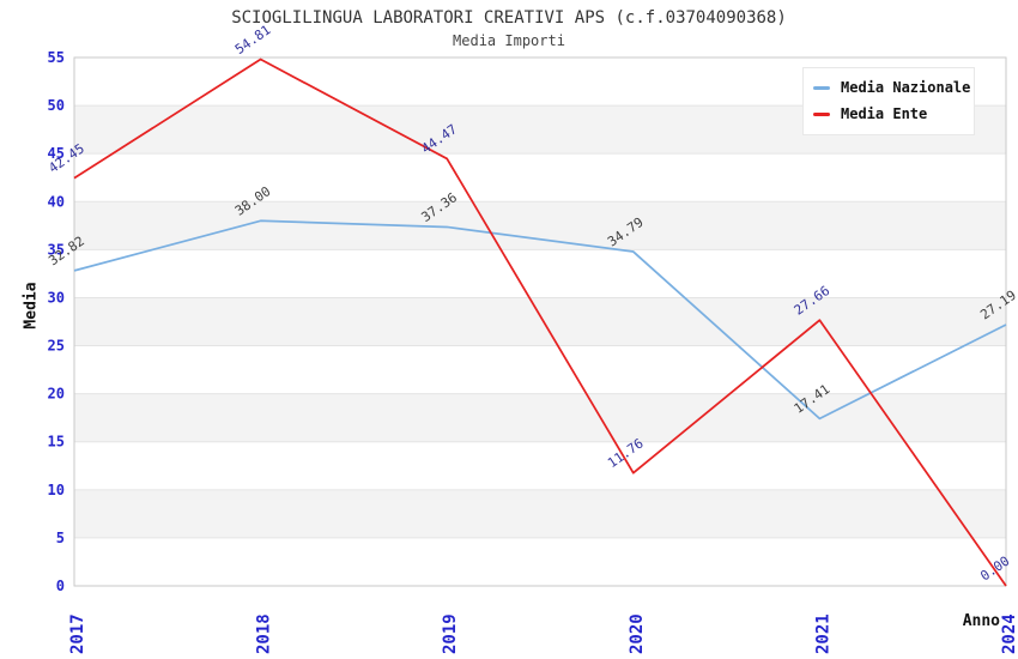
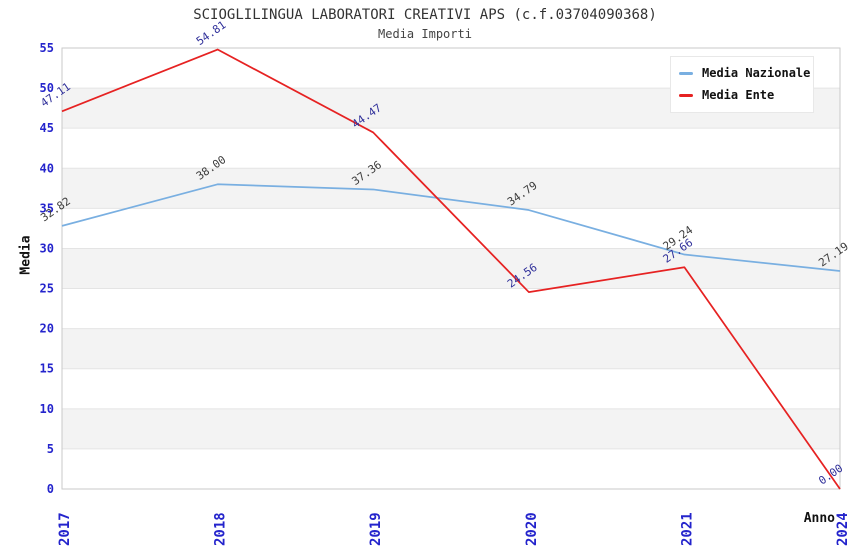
Media Ente/2017: 42.45 -> 47.11
Media Ente/2020: 11.76 -> 24.56
Media Nazionale/2021: 17.41 -> 29.24
